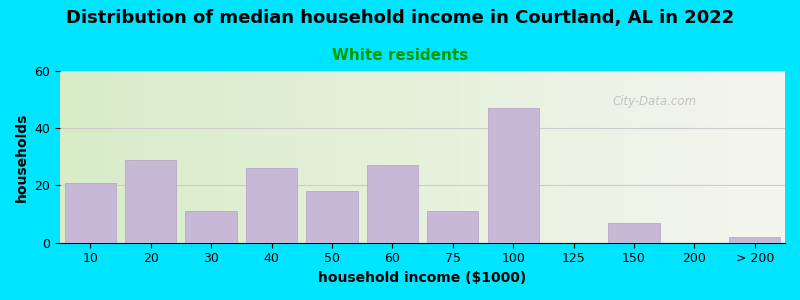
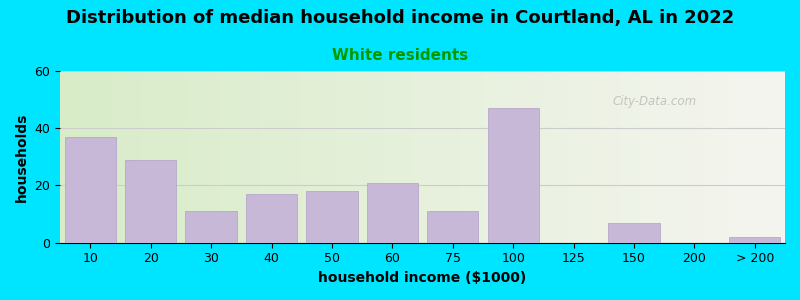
10: 21 -> 37
40: 26 -> 17
60: 27 -> 21
